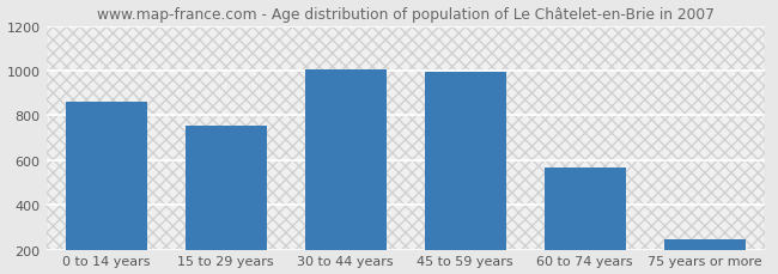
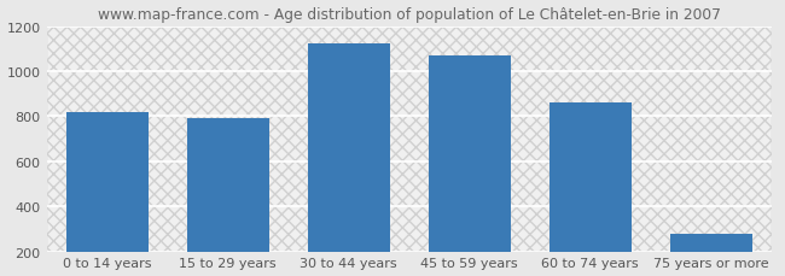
0 to 14 years: 860 -> 820
15 to 29 years: 760 -> 790
30 to 44 years: 1000 -> 1120
45 to 59 years: 1000 -> 1070
60 to 74 years: 560 -> 860
75 years or more: 240 -> 280
